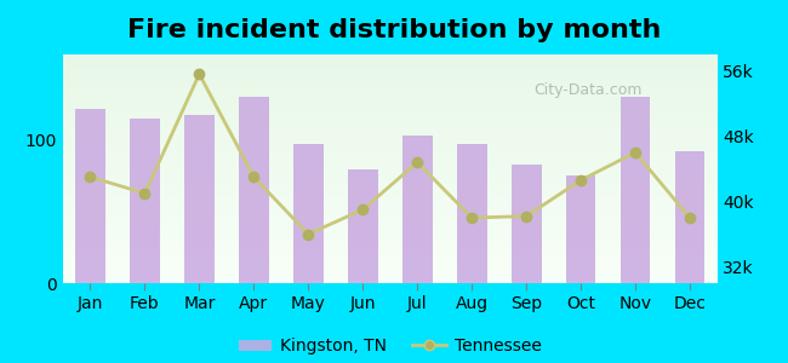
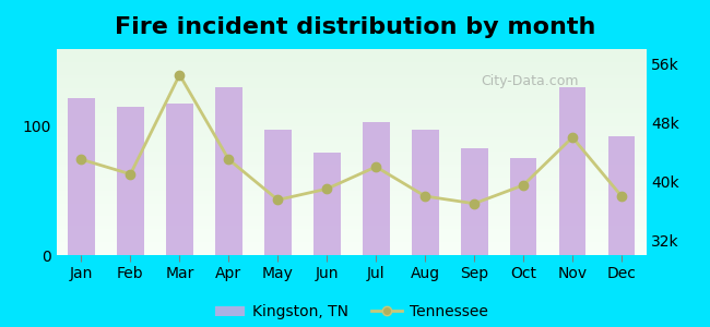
Tennessee/Mar: 55.6k -> 54.5k
Tennessee/May: 36.0k -> 37.5k
Tennessee/Jul: 44.8k -> 42.0k
Tennessee/Sep: 38.2k -> 37.0k
Tennessee/Oct: 42.6k -> 39.5k
